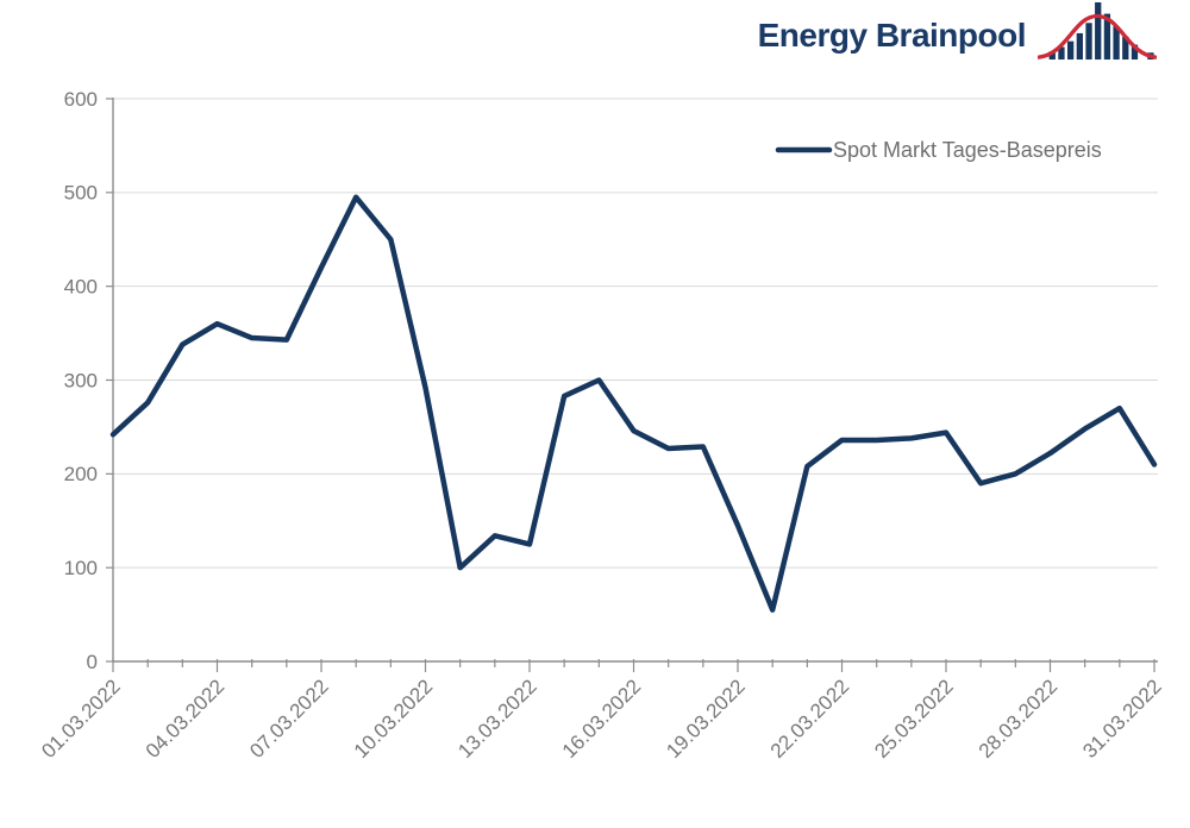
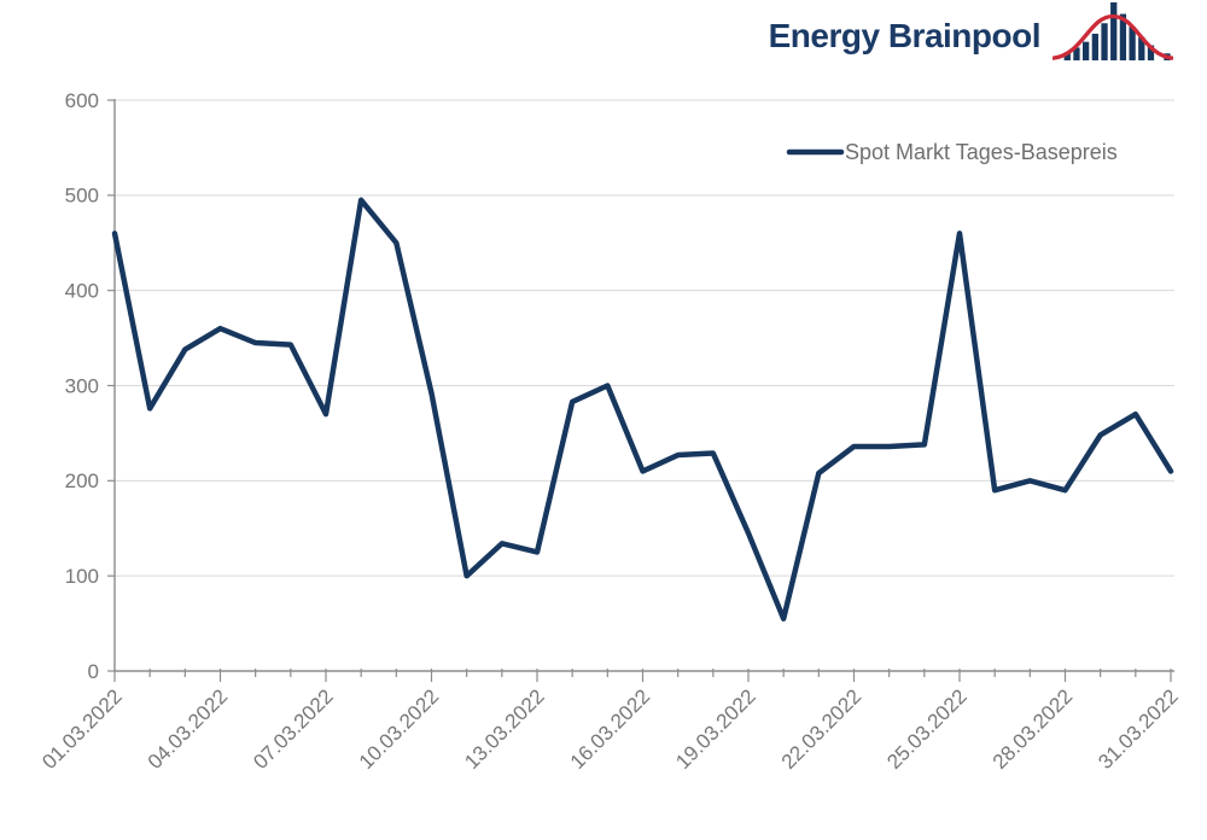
01.03.2022: 240 -> 460
07.03.2022: 420 -> 270
16.03.2022: 250 -> 210
25.03.2022: 240 -> 460
28.03.2022: 220 -> 190
